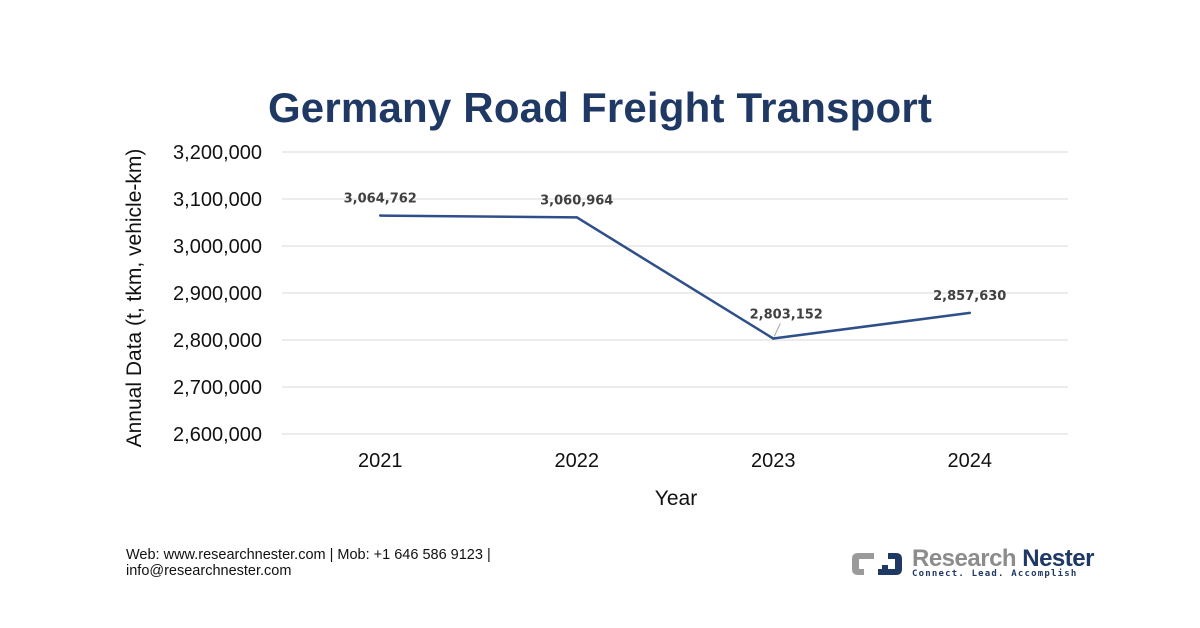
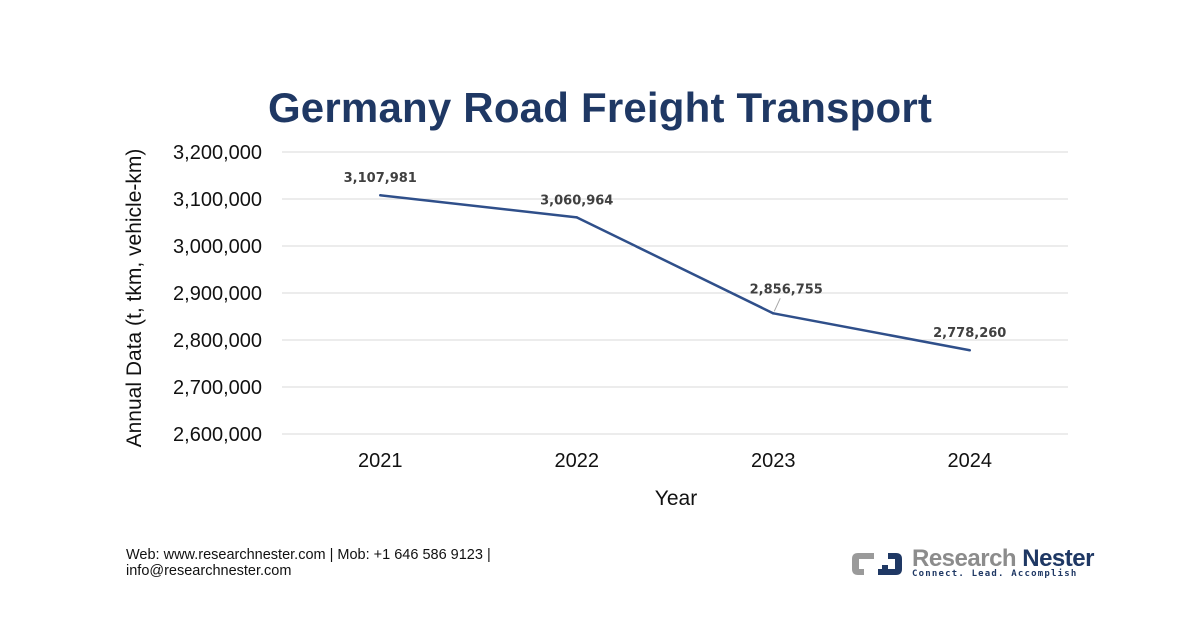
2021: 3,064,762 -> 3,107,981
2023: 2,803,152 -> 2,856,755
2024: 2,857,630 -> 2,778,260
